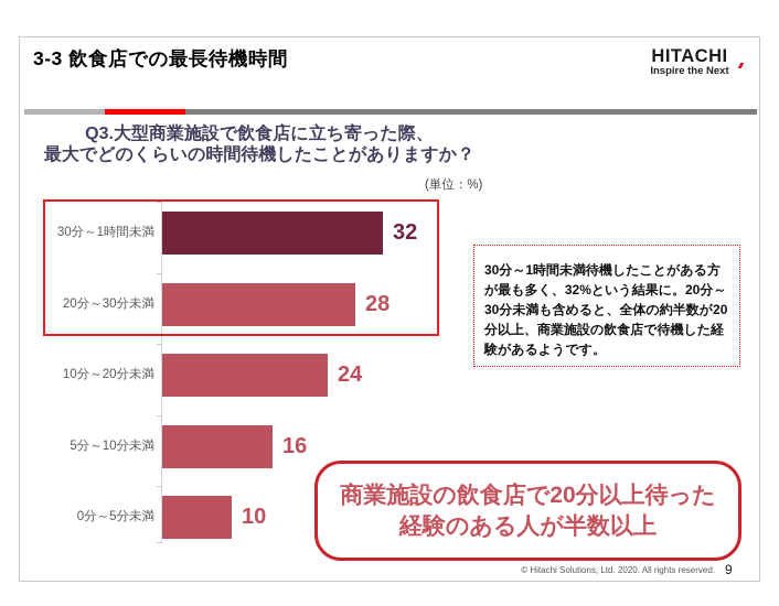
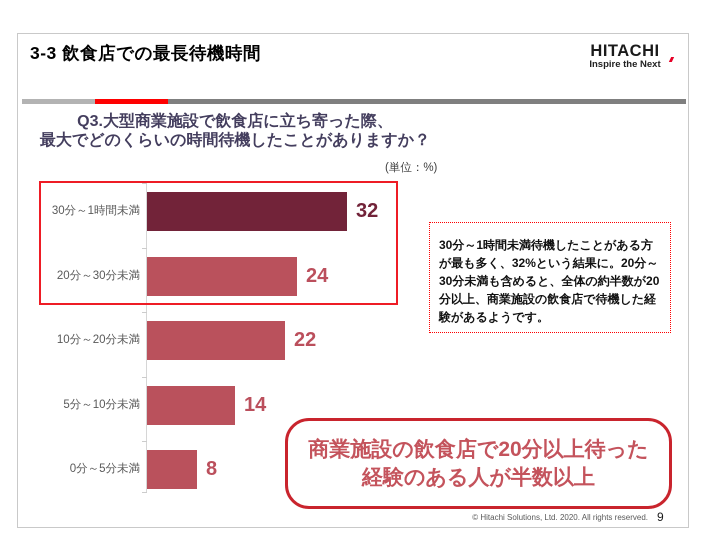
20分～30分未満: 28 -> 24
10分～20分未満: 24 -> 22
5分～10分未満: 16 -> 14
0分～5分未満: 10 -> 8
